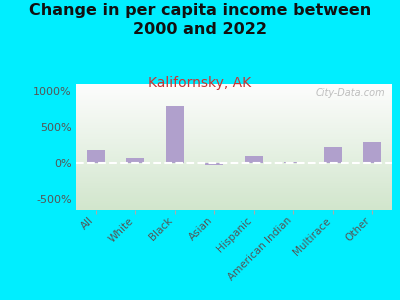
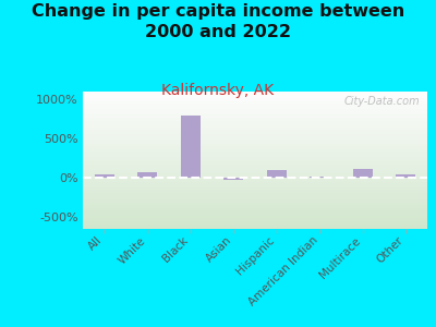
All: 180% -> 50%
Multirace: 220% -> 120%
Other: 300% -> 50%
